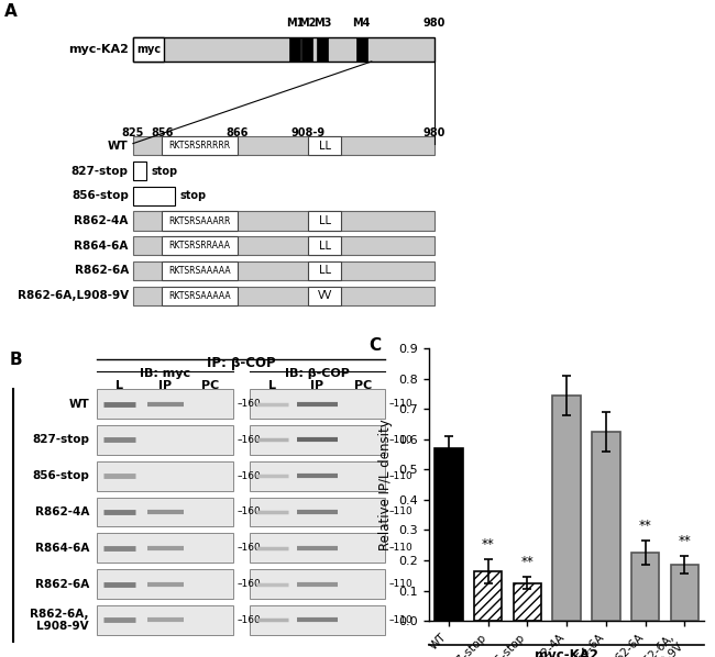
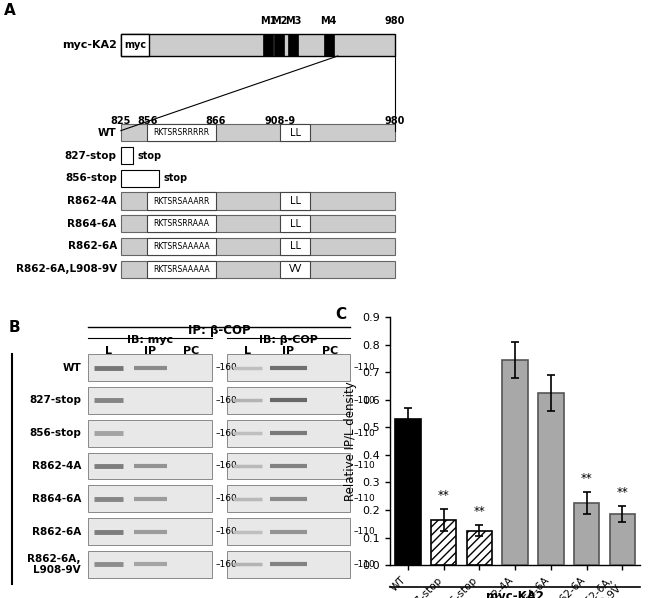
WT: 0.570 -> 0.530
